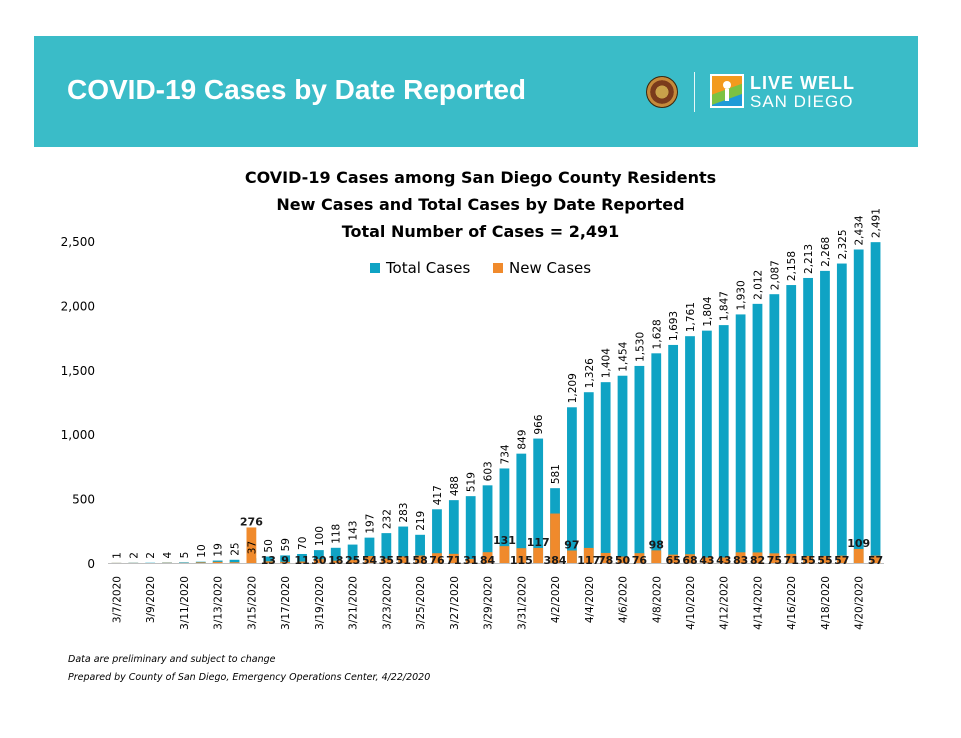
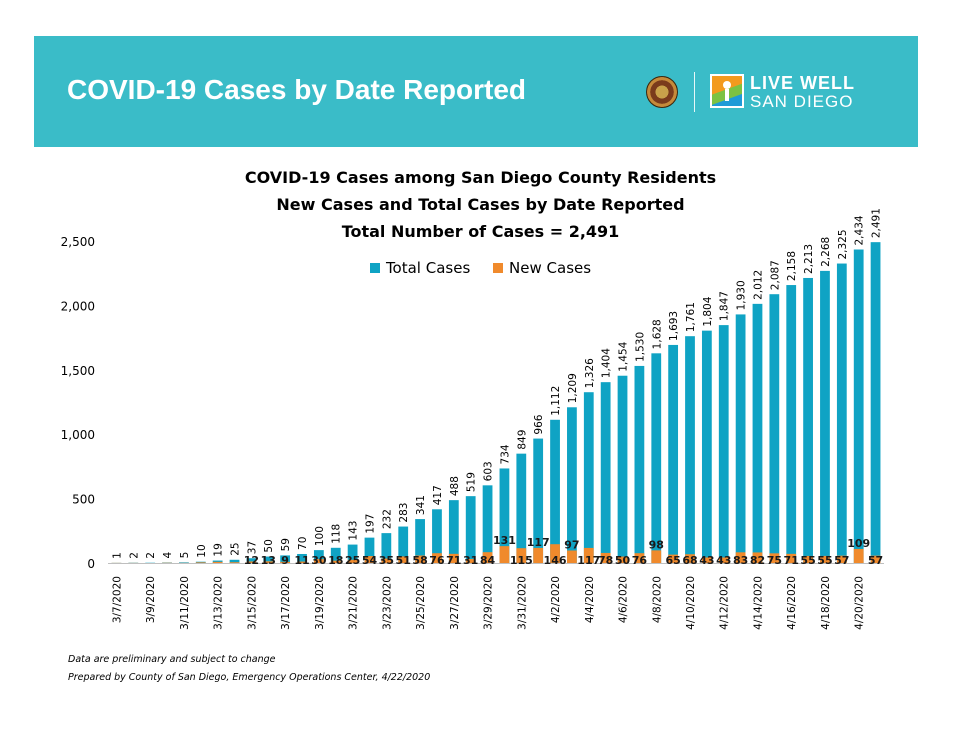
New Cases/3/15/2020: 276 -> 12
Total Cases/3/25/2020: 219 -> 341
Total Cases/4/2/2020: 581 -> 1,112
New Cases/4/2/2020: 384 -> 146
